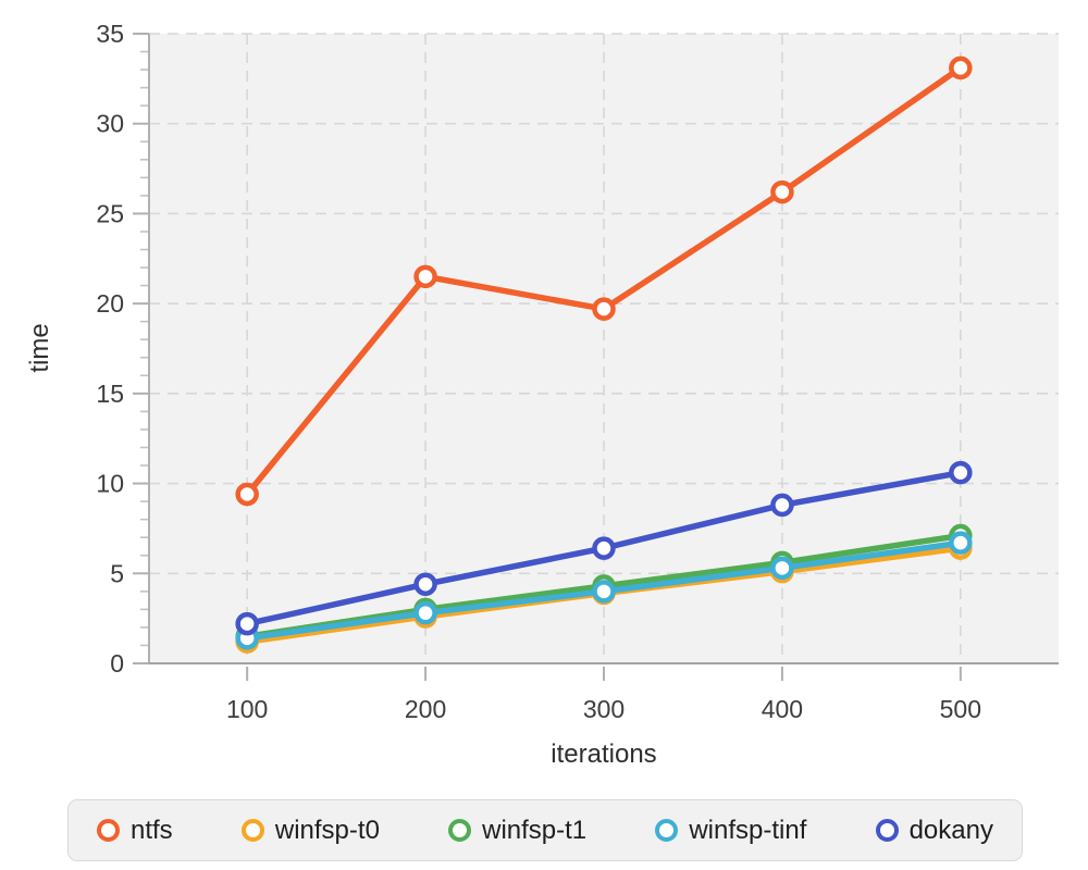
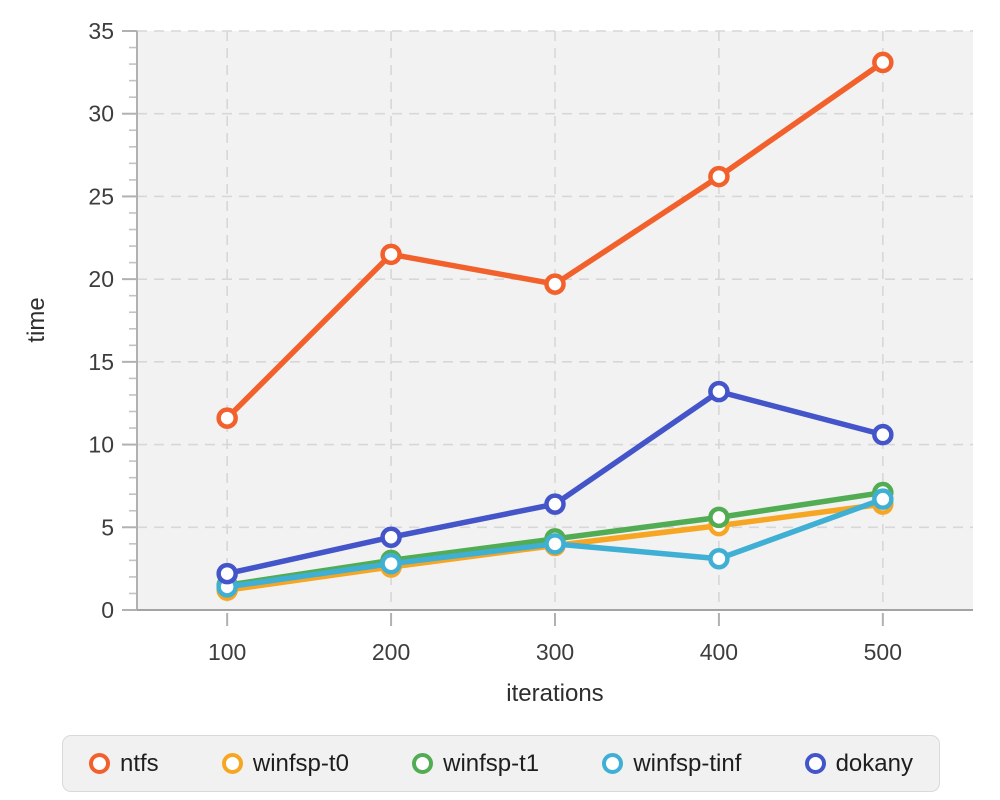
ntfs/100: 9.4 -> 11.6
winfsp-tinf/400: 5.3 -> 3.1
dokany/400: 8.8 -> 13.2
